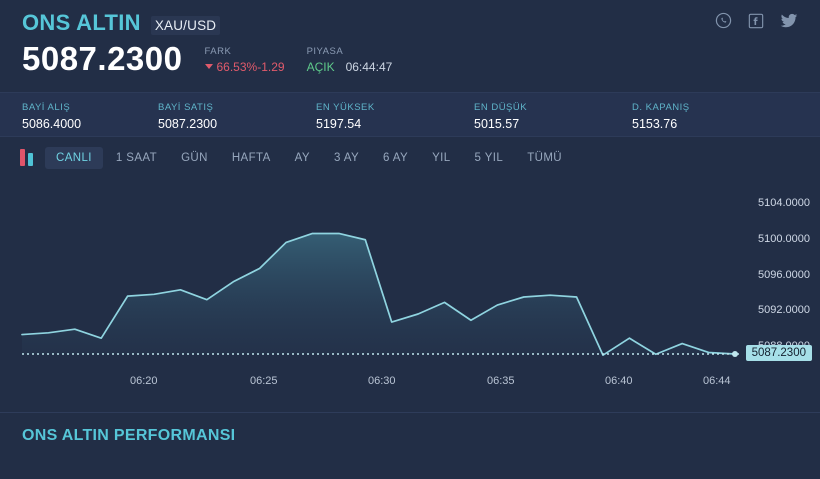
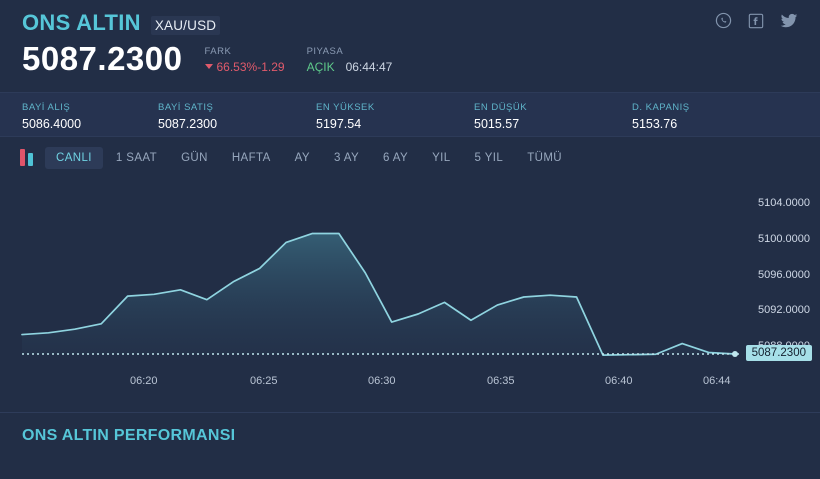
06:20: 5089 -> 5091
06:30: 5100 -> 5096
06:40: 5089 -> 5087
